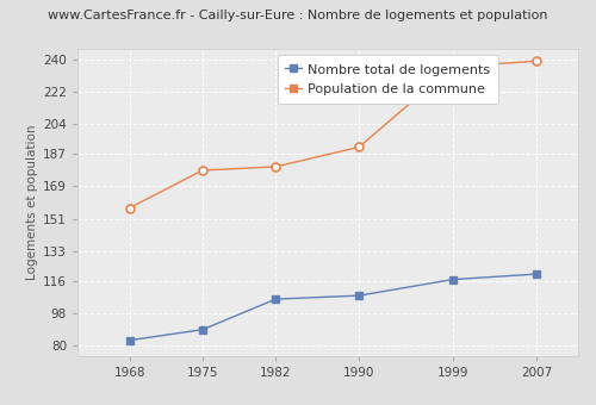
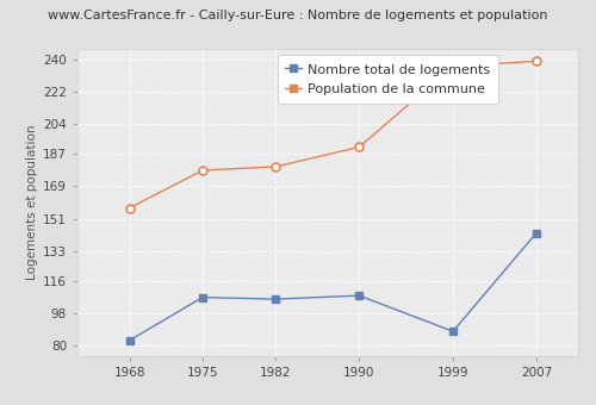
Nombre total de logements/1975: 89 -> 107
Nombre total de logements/1999: 117 -> 88
Nombre total de logements/2007: 120 -> 143
